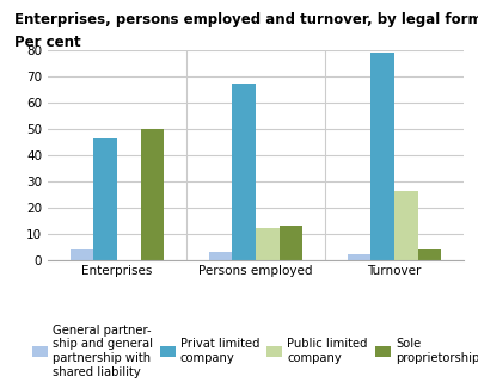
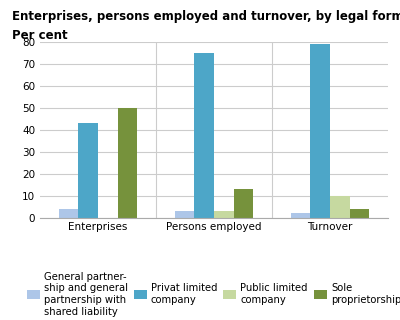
Privat limited company/Enterprises: 46 -> 43
Privat limited company/Persons employed: 67 -> 75
Public limited company/Persons employed: 12 -> 3
Public limited company/Turnover: 26 -> 10
